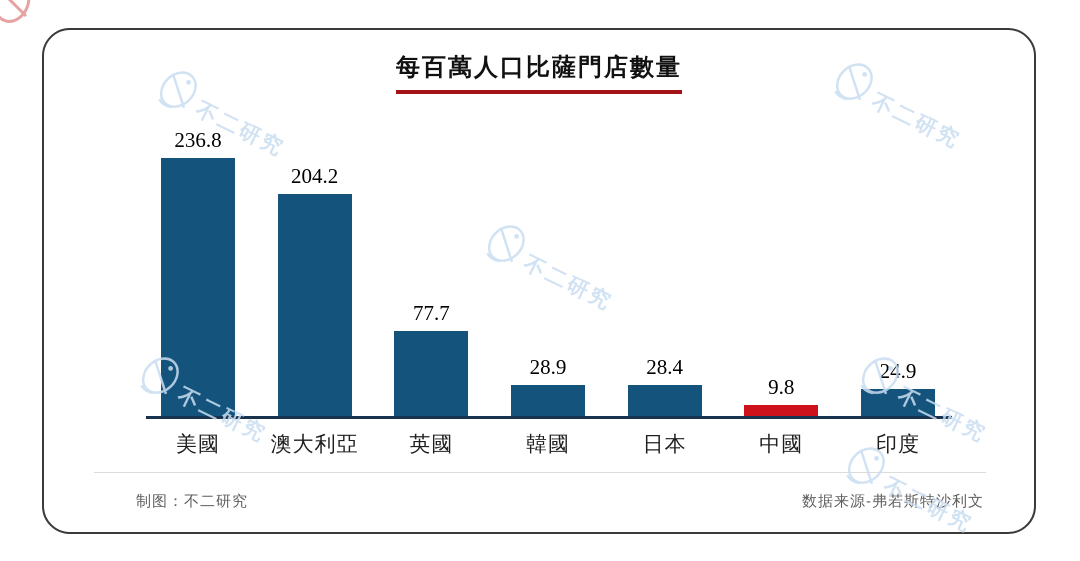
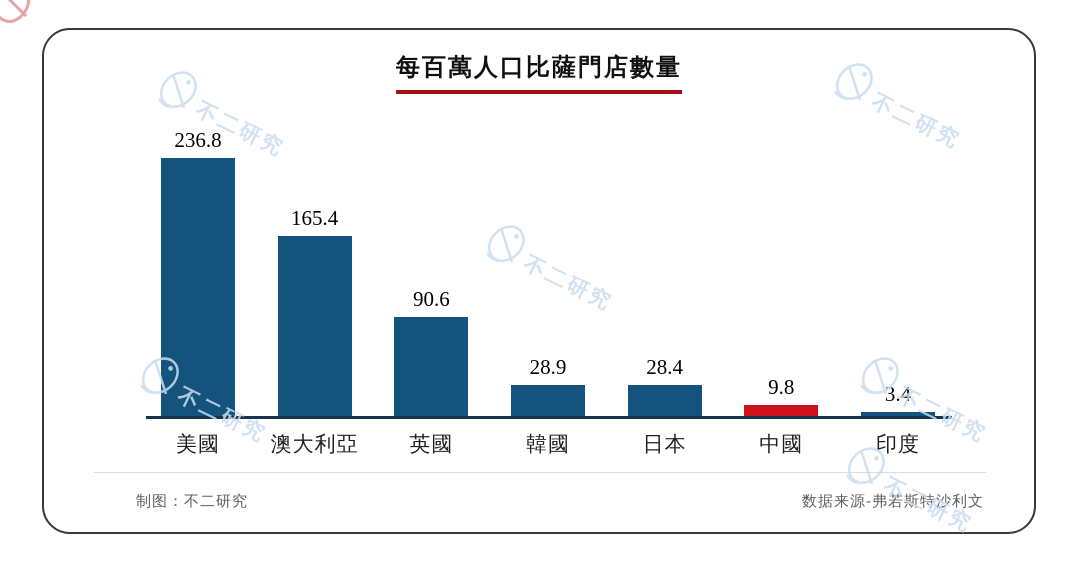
澳大利亞: 204.2 -> 165.4
英國: 77.7 -> 90.6
印度: 24.9 -> 3.4
